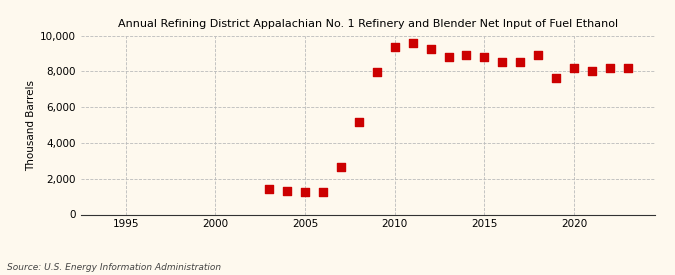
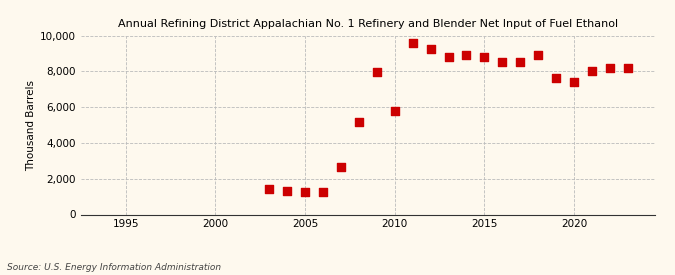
2010: 9,400 -> 5,800
2020: 8,200 -> 7,400
